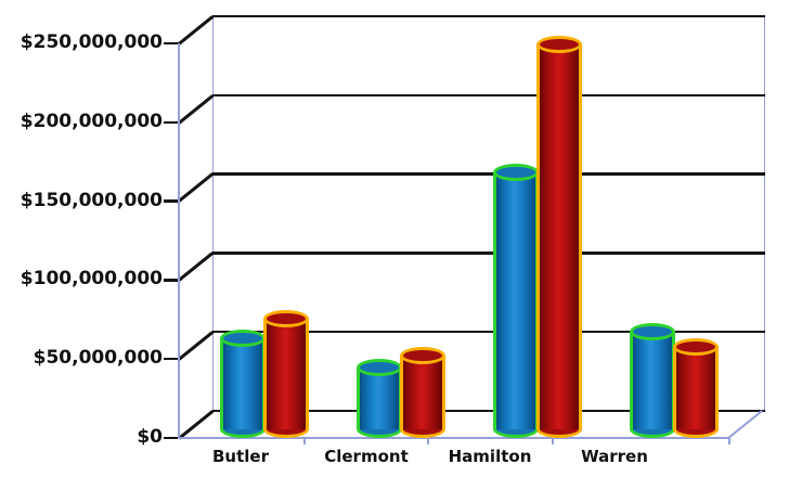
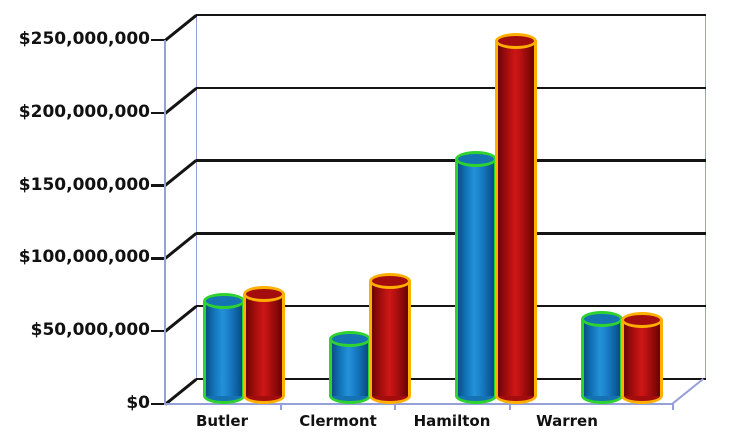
2021/Butler: $58000000 -> $65000000
2022/Clermont: $47000000 -> $79000000
2021/Warren: $62000000 -> $53000000
